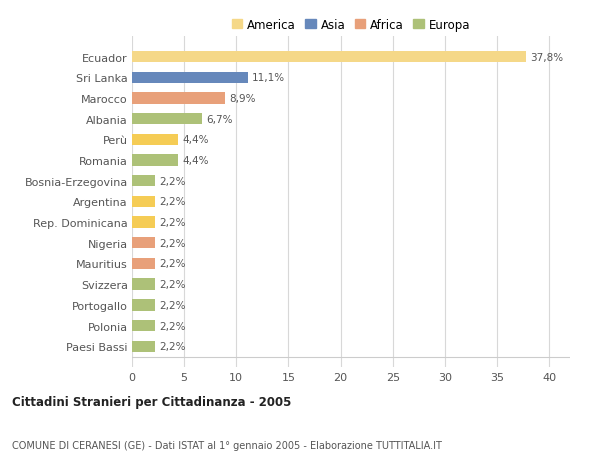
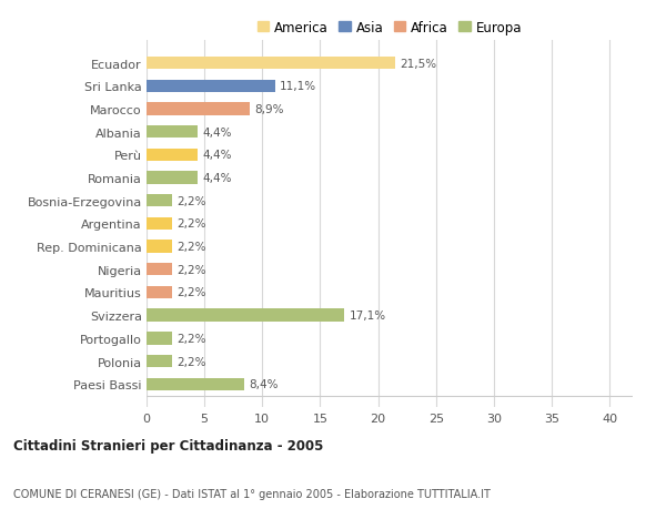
Ecuador: 37,8% -> 21,5%
Albania: 6,7% -> 4,4%
Svizzera: 2,2% -> 17,1%
Paesi Bassi: 2,2% -> 8,4%
